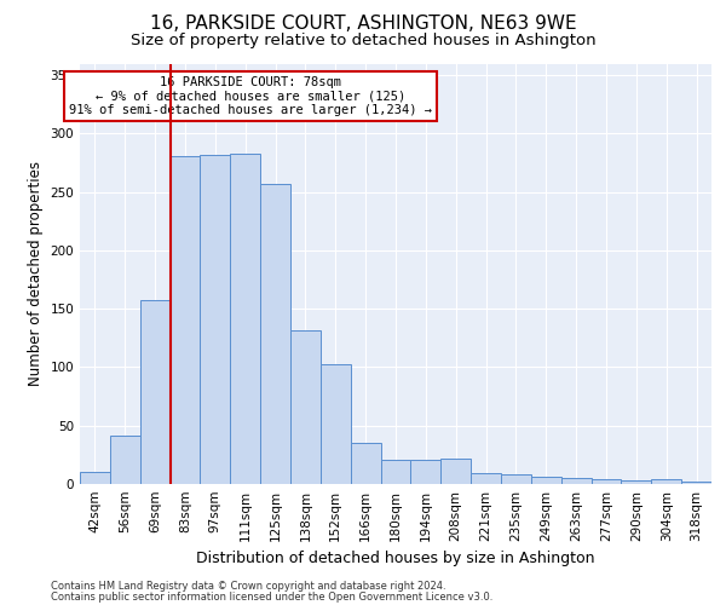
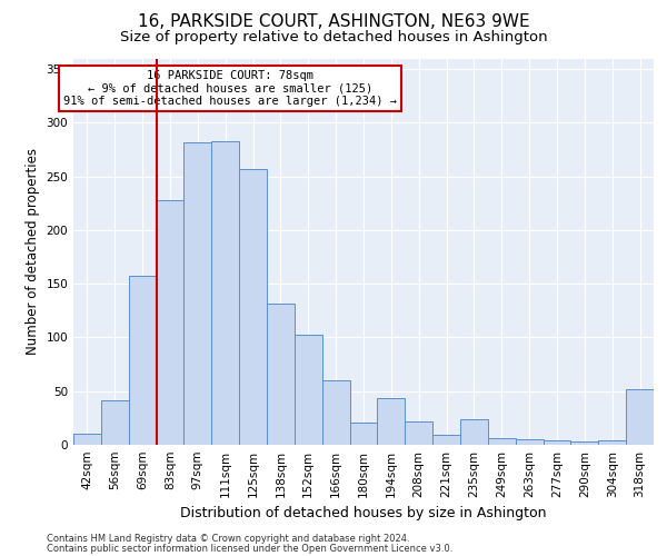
83sqm: 281 -> 228
166sqm: 35 -> 60
194sqm: 21 -> 44
235sqm: 8 -> 24
318sqm: 2 -> 52
